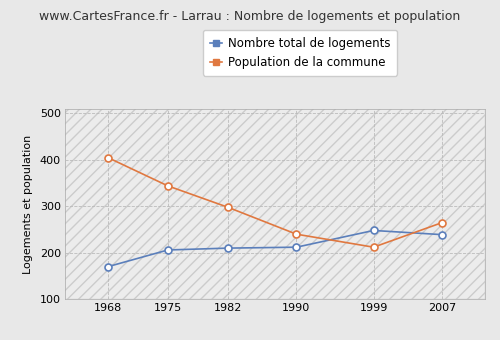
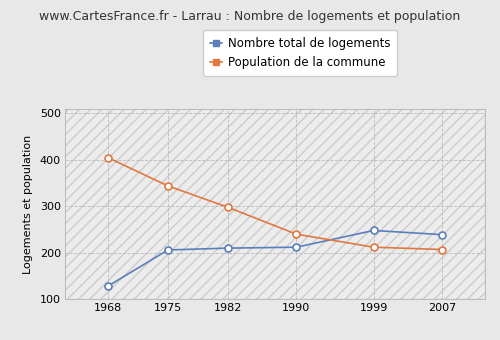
Nombre total de logements/1968: 170 -> 128
Population de la commune/2007: 265 -> 207
